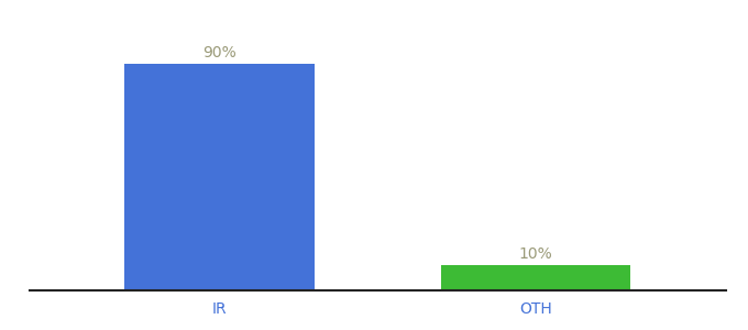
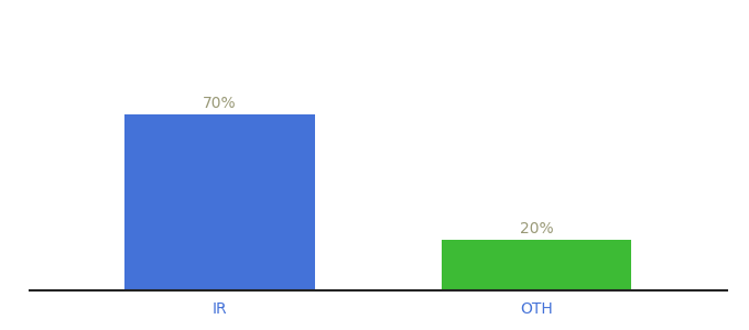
IR: 90% -> 70%
OTH: 10% -> 20%
